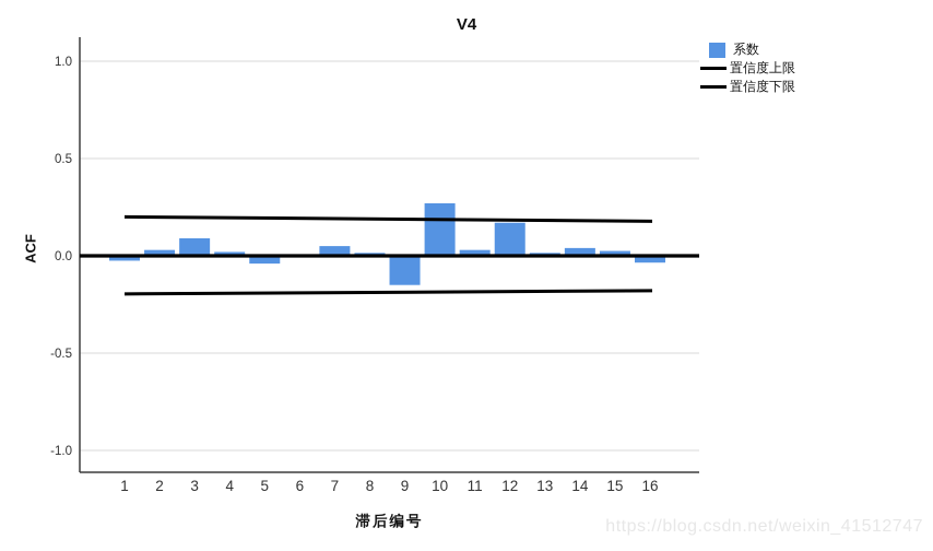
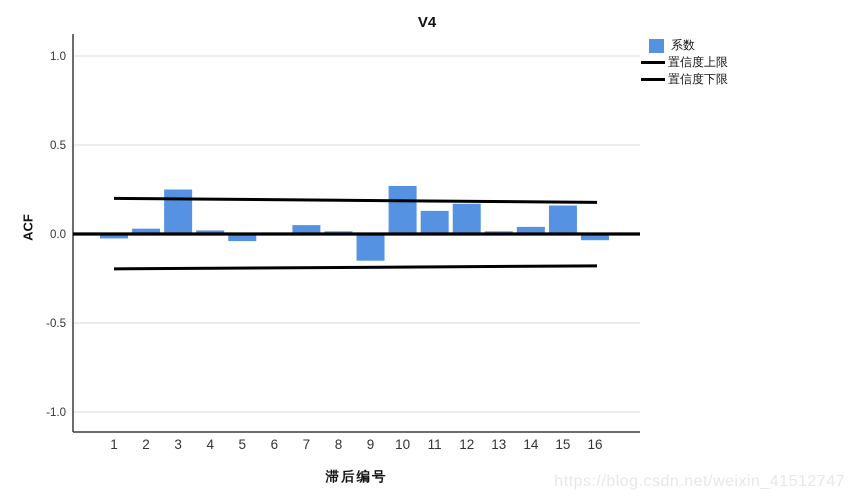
3: 0.09 -> 0.25
11: 0.03 -> 0.13
15: 0.03 -> 0.16
